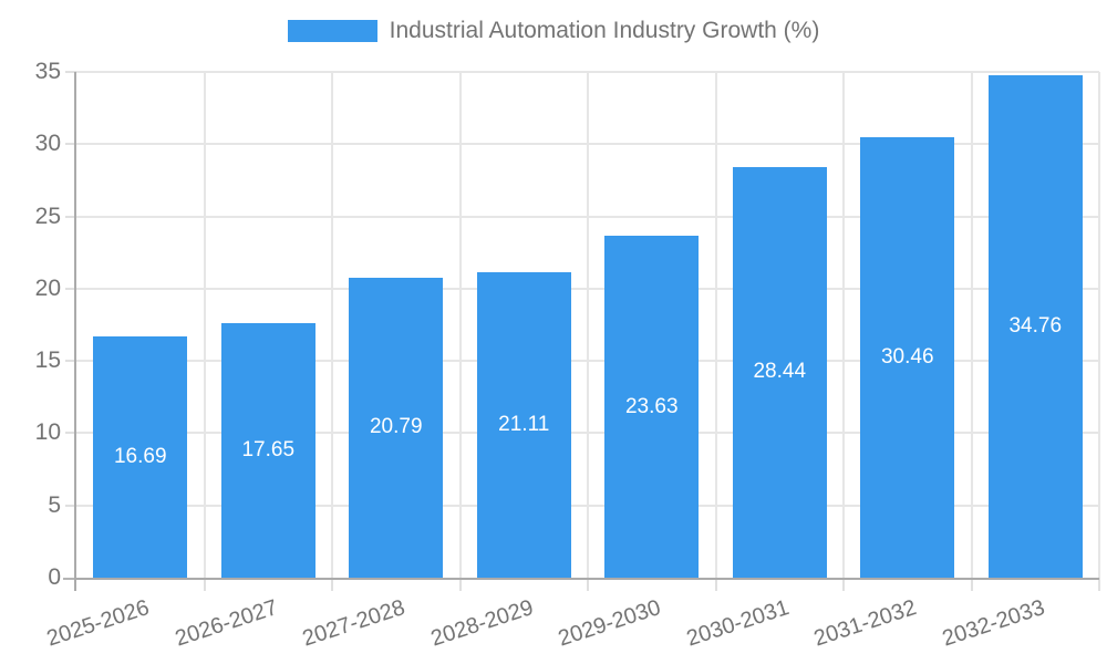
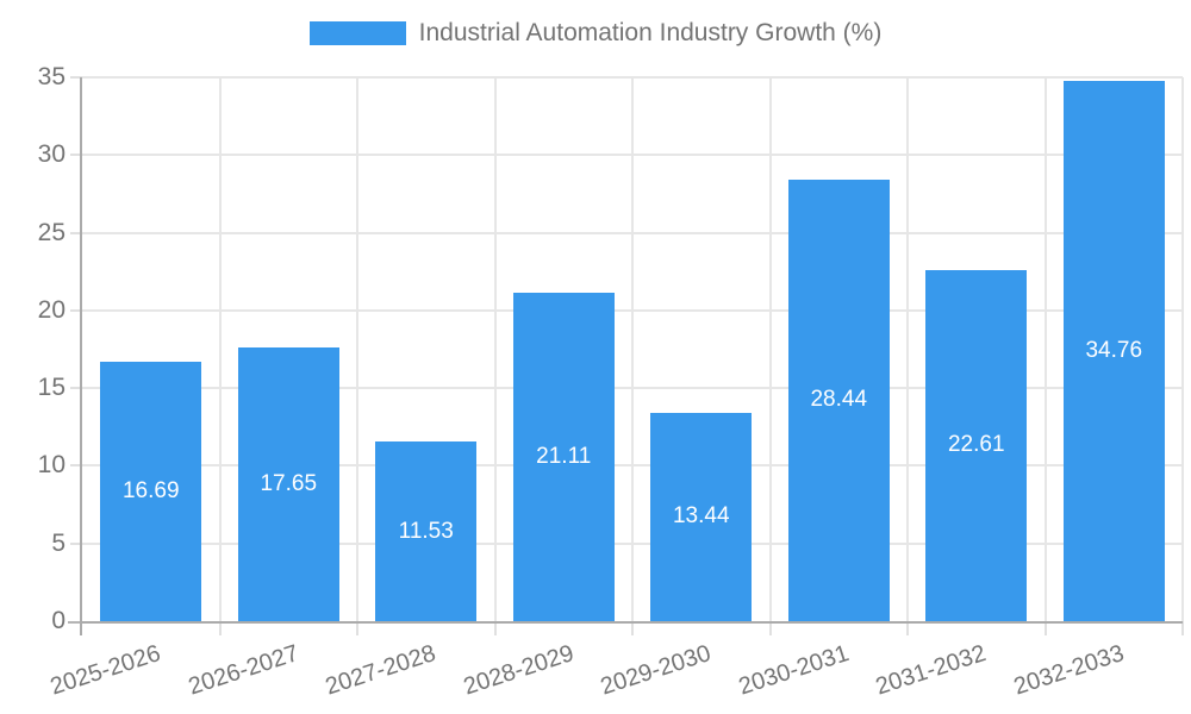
2027-2028: 20.79 -> 11.53
2029-2030: 23.63 -> 13.44
2031-2032: 30.46 -> 22.61
